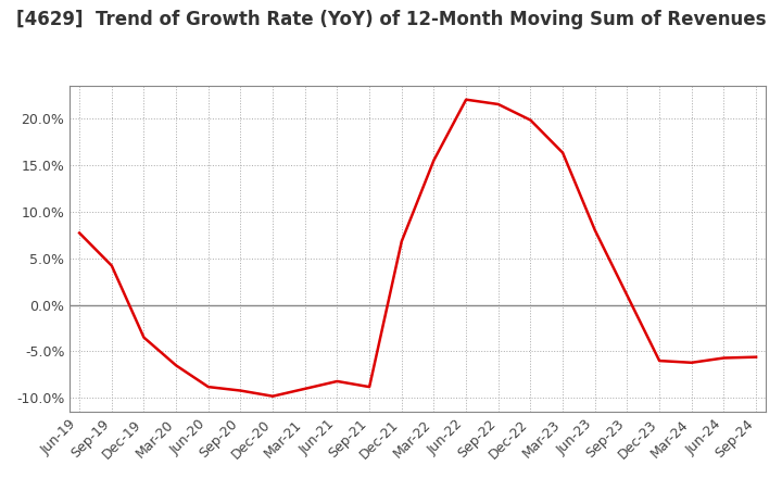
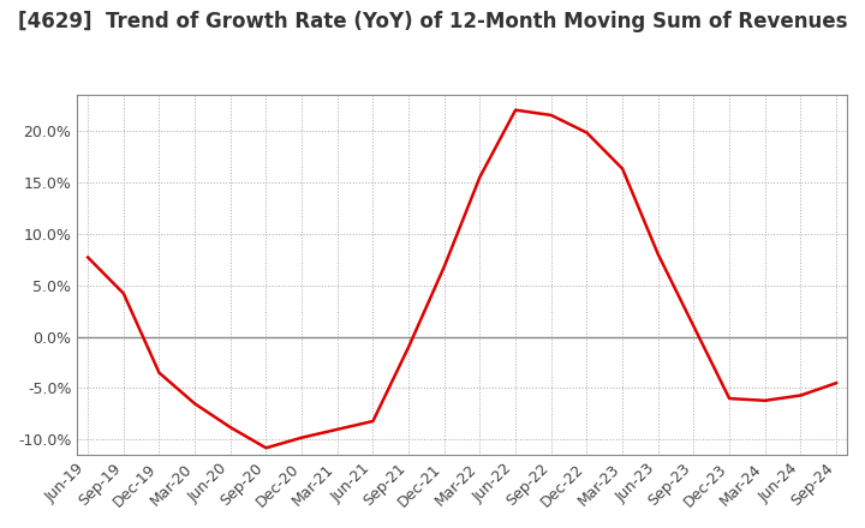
Sep-20: -9.2% -> -10.8%
Sep-21: -8.8% -> -1.0%
Sep-24: -5.6% -> -4.5%
